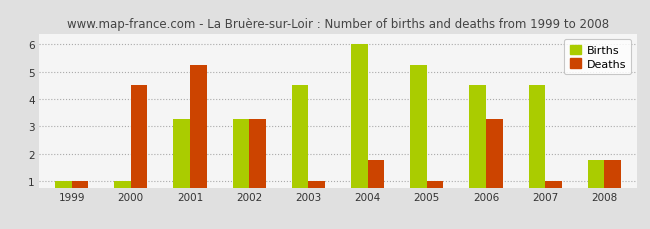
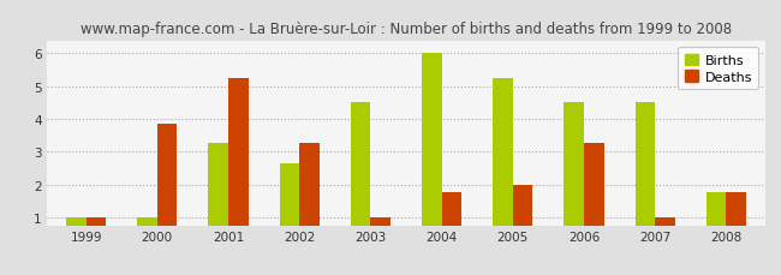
Deaths/2000: 4.50 -> 3.85
Births/2002: 3.25 -> 2.65
Deaths/2005: 1.00 -> 2.00
